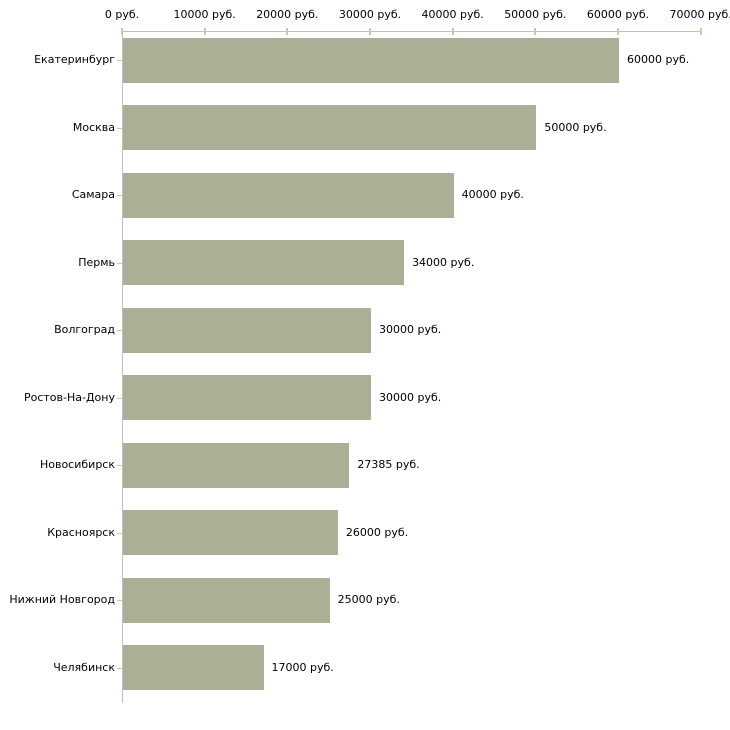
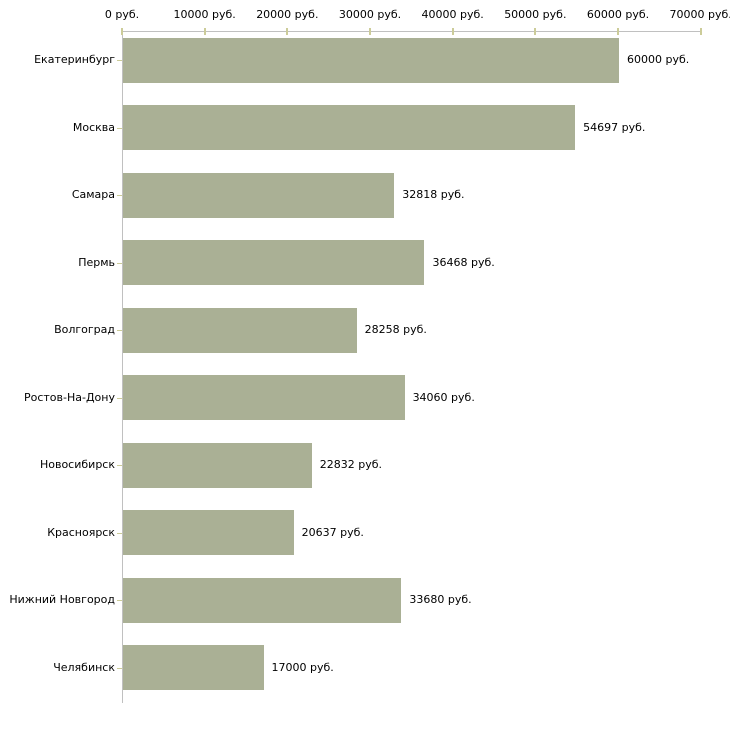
Москва: 50000 -> 54697
Самара: 40000 -> 32818
Пермь: 34000 -> 36468
Волгоград: 30000 -> 28258
Ростов-На-Дону: 30000 -> 34060
Новосибирск: 27385 -> 22832
Красноярск: 26000 -> 20637
Нижний Новгород: 25000 -> 33680
